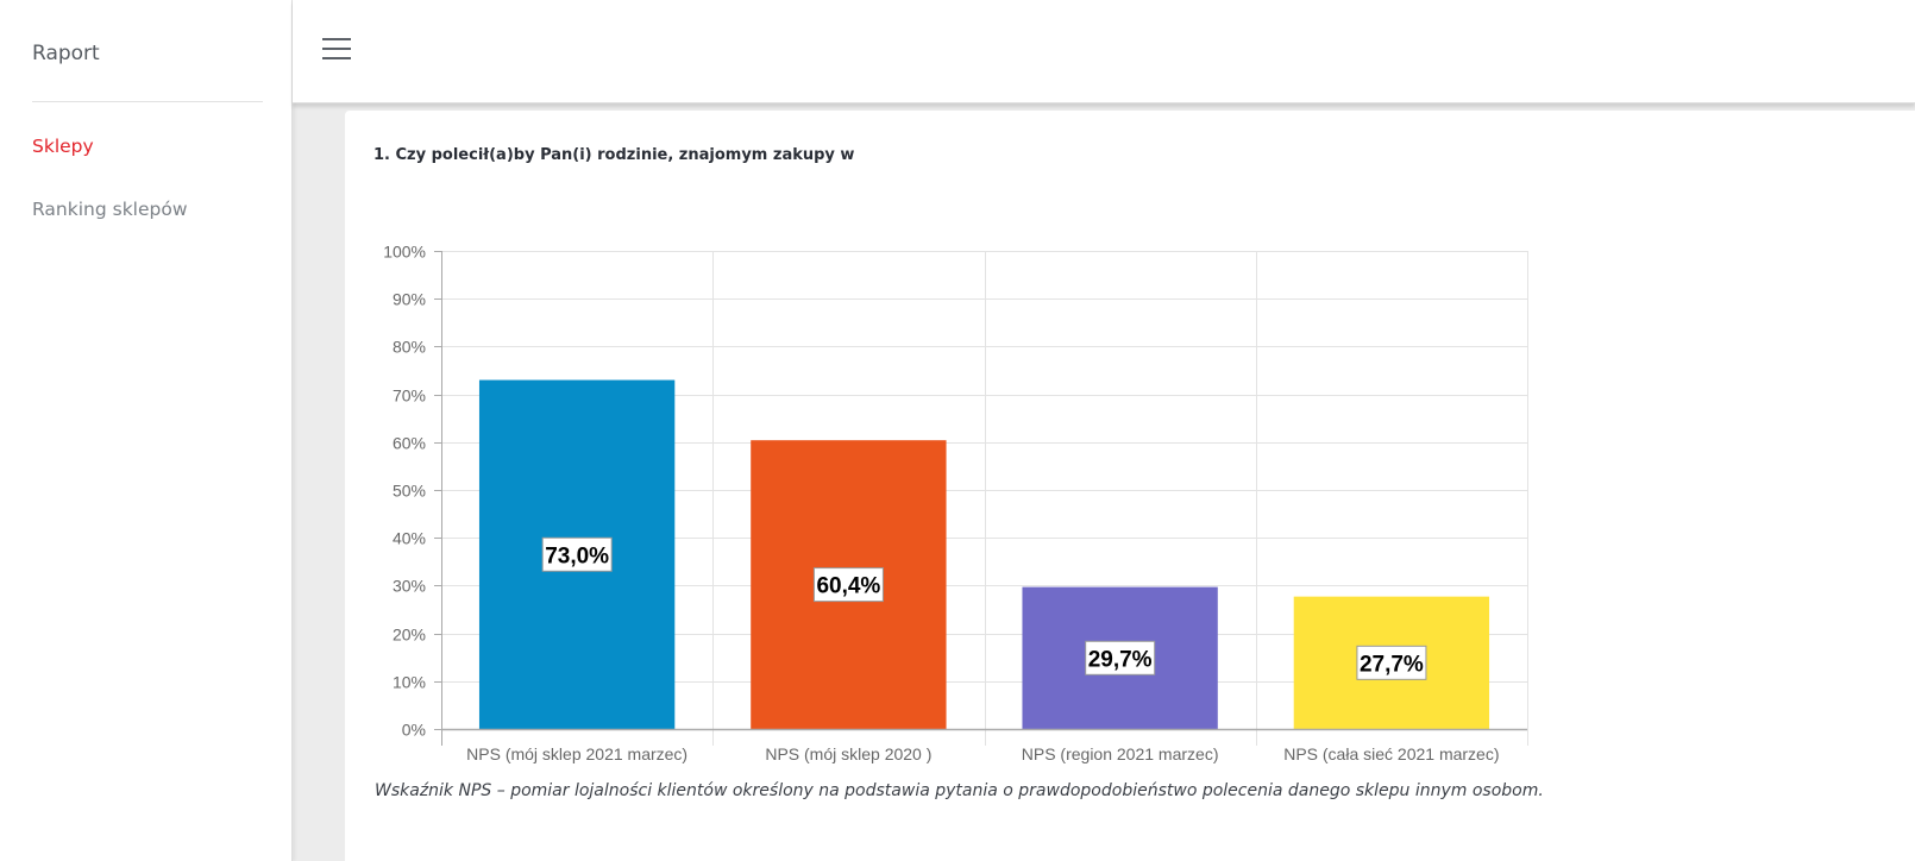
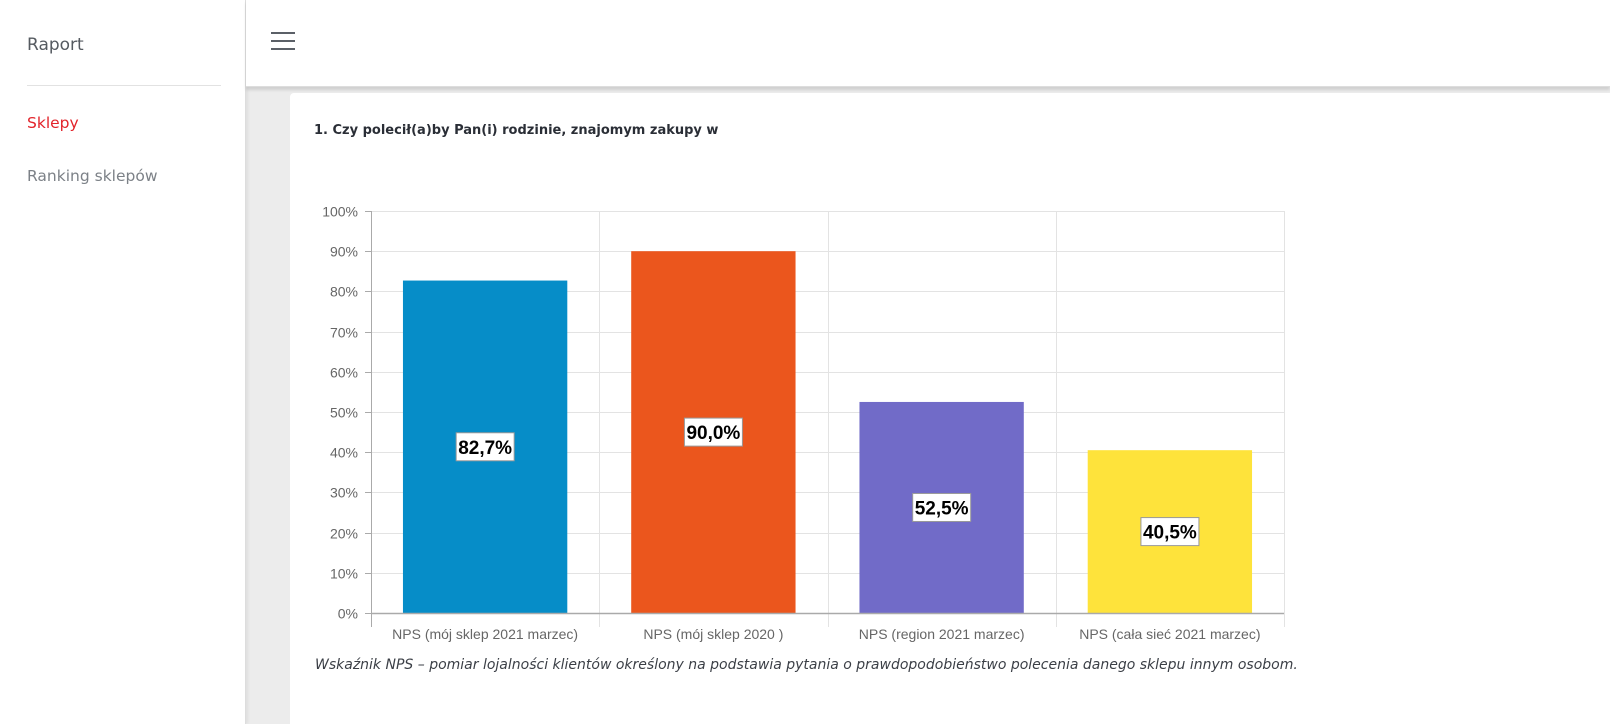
NPS (mój sklep 2021 marzec): 73,0% -> 82,7%
NPS (mój sklep 2020 ): 60,4% -> 90,0%
NPS (region 2021 marzec): 29,7% -> 52,5%
NPS (cała sieć 2021 marzec): 27,7% -> 40,5%
